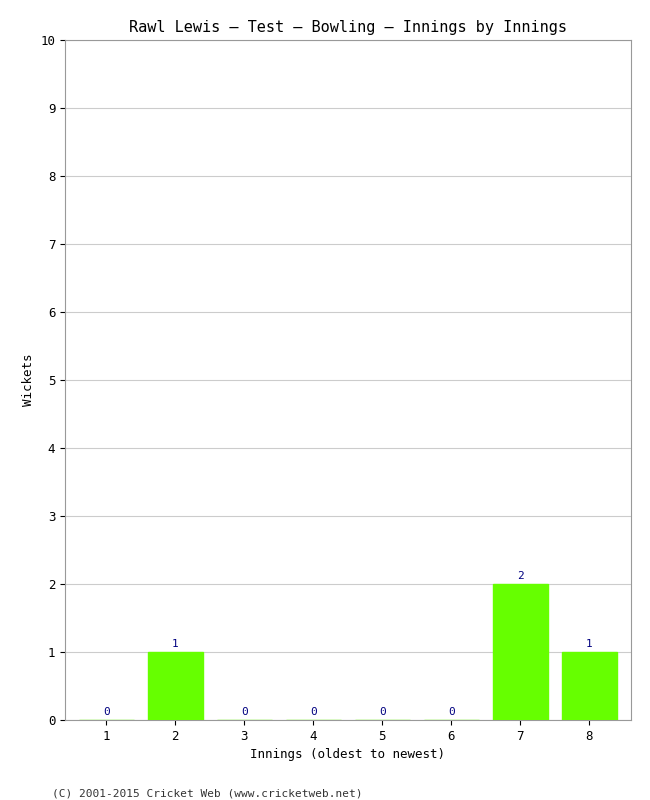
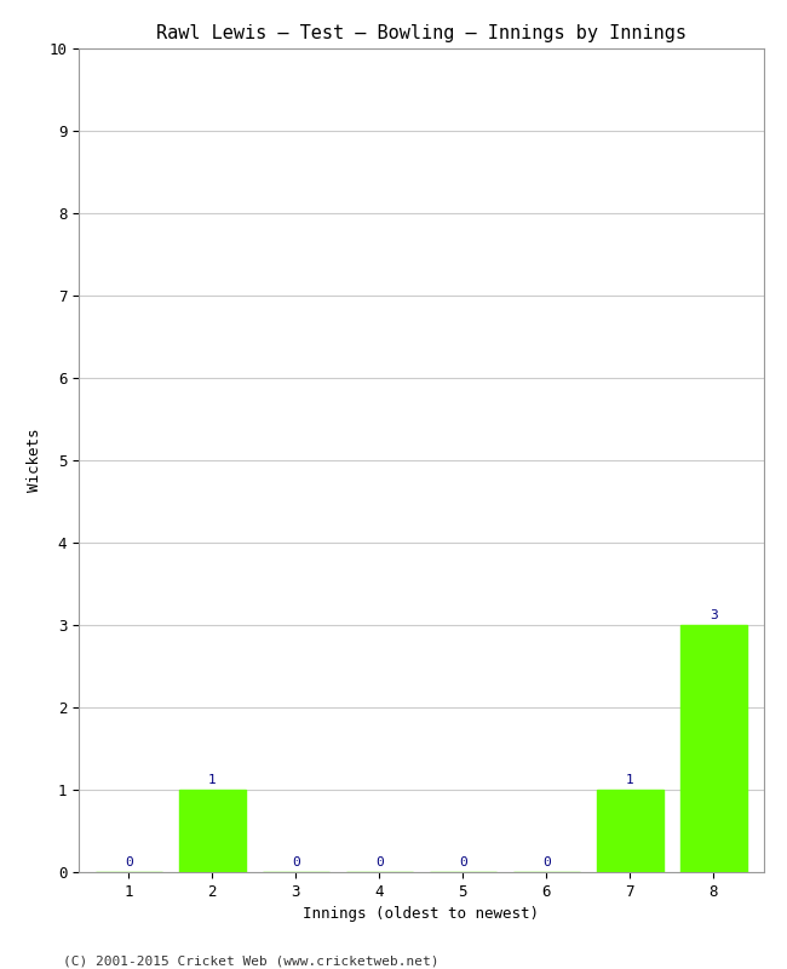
7: 2 -> 1
8: 1 -> 3
